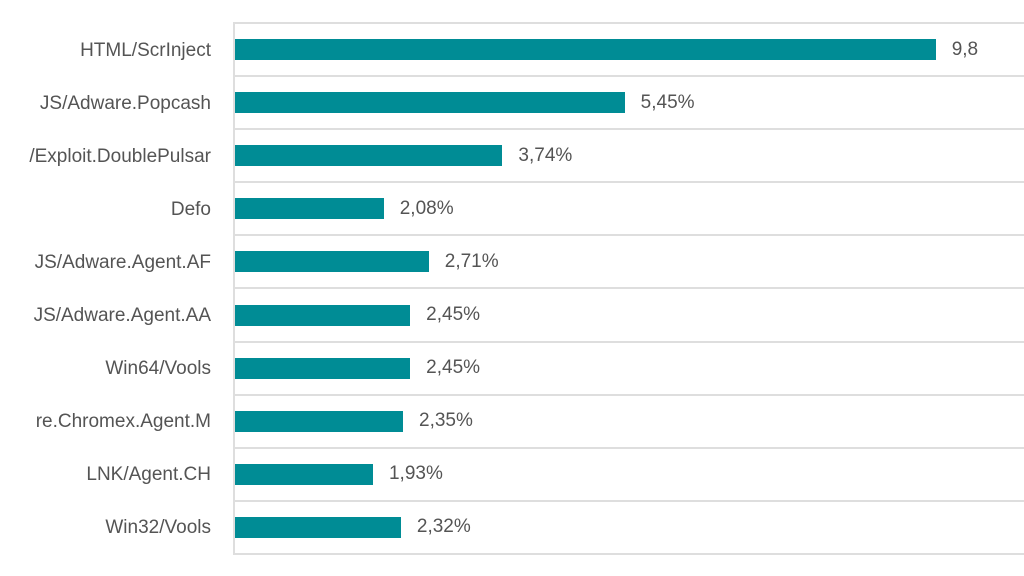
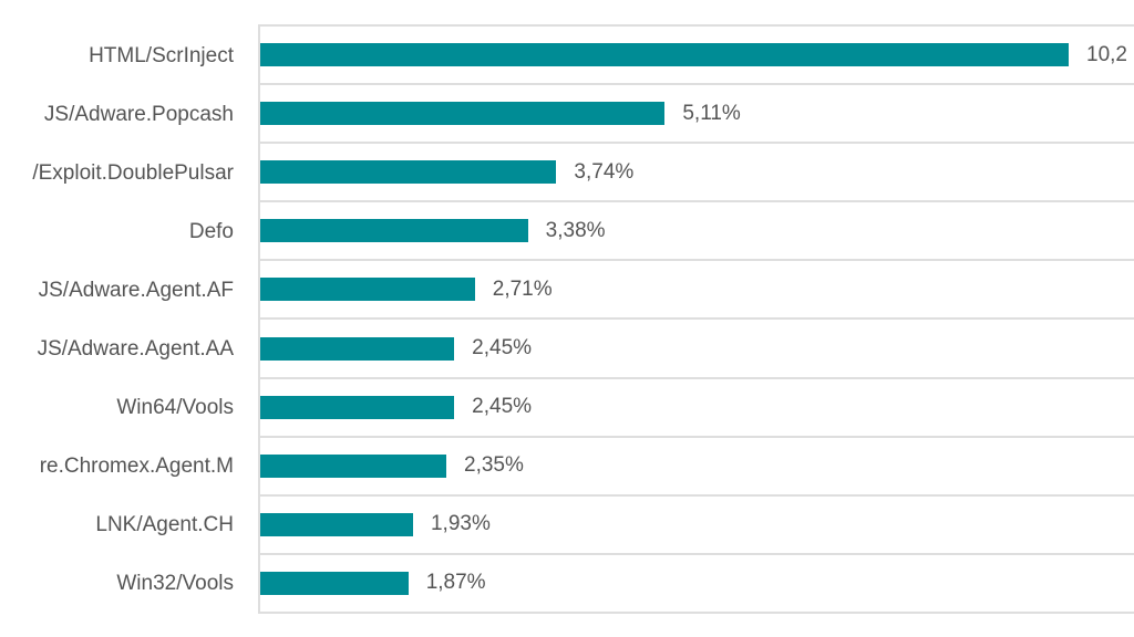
HTML/ScrInject: 9,8 -> 10,2
JS/Adware.Popcash: 5,45% -> 5,11%
Defo: 2,08% -> 3,38%
Win32/Vools: 2,32% -> 1,87%
